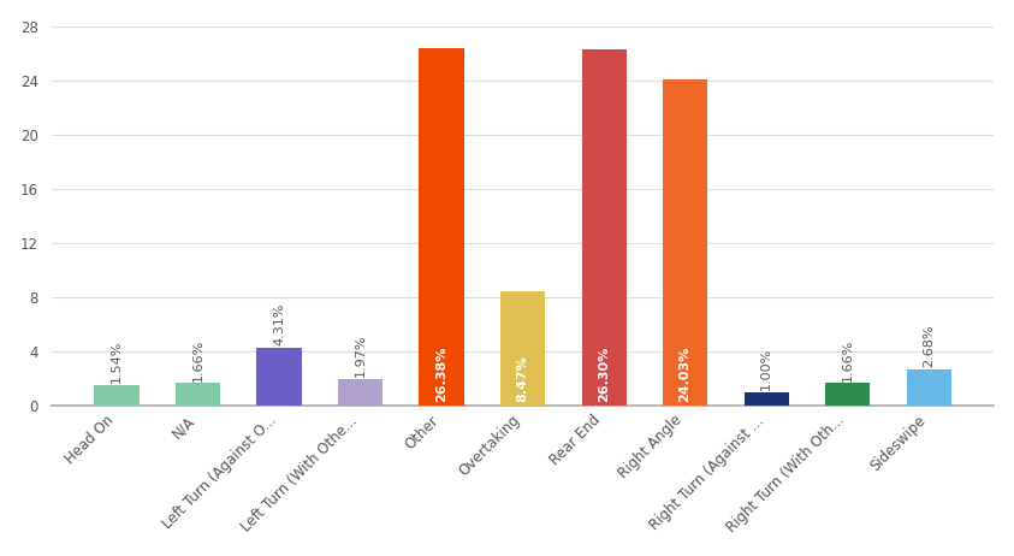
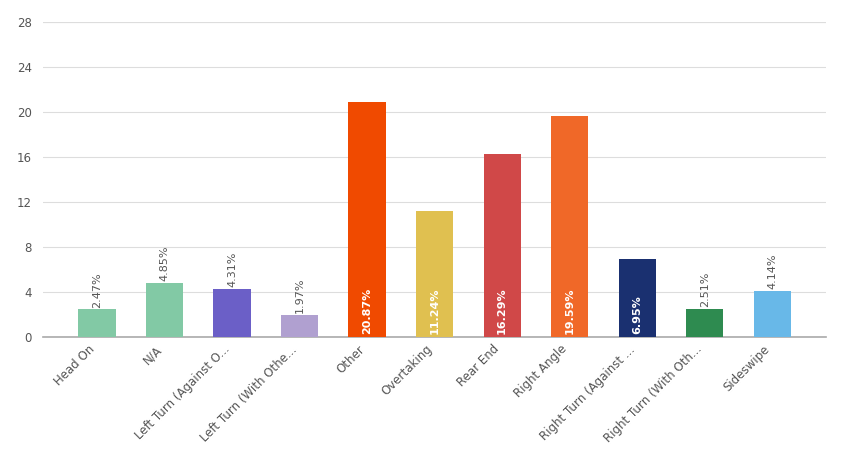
Head On: 1.54% -> 2.47%
N/A: 1.66% -> 4.85%
Other: 26.38% -> 20.87%
Overtaking: 8.47% -> 11.24%
Rear End: 26.30% -> 16.29%
Right Angle: 24.03% -> 19.59%
Right Turn (Against ...: 1.00% -> 6.95%
Right Turn (With Oth...: 1.66% -> 2.51%
Sideswipe: 2.68% -> 4.14%
